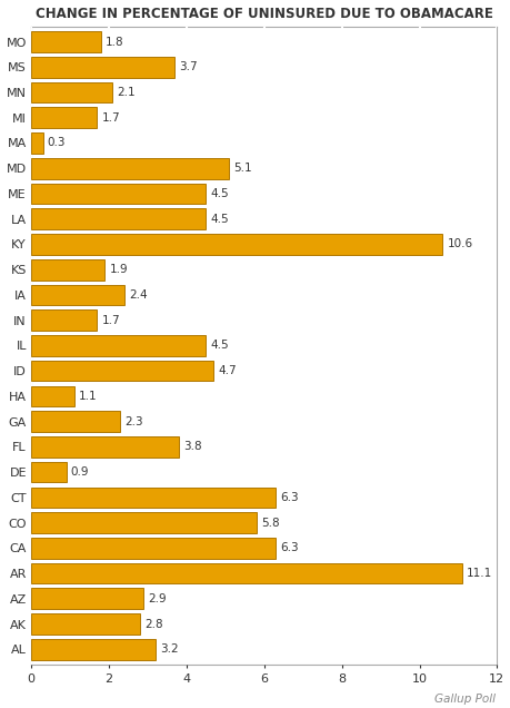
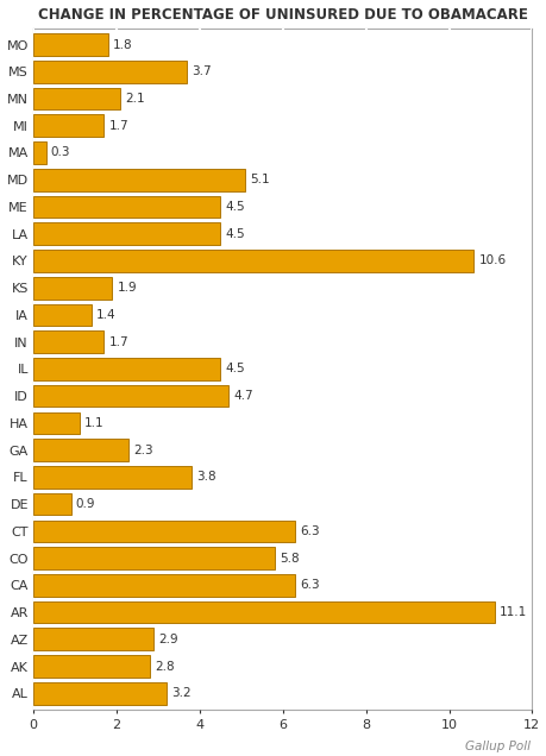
IA: 2.4 -> 1.4
